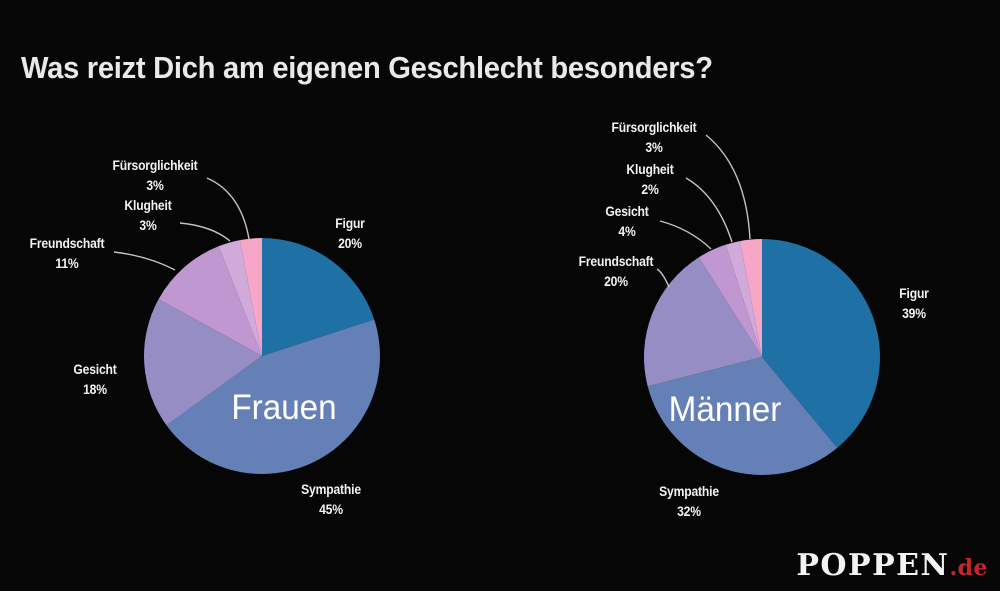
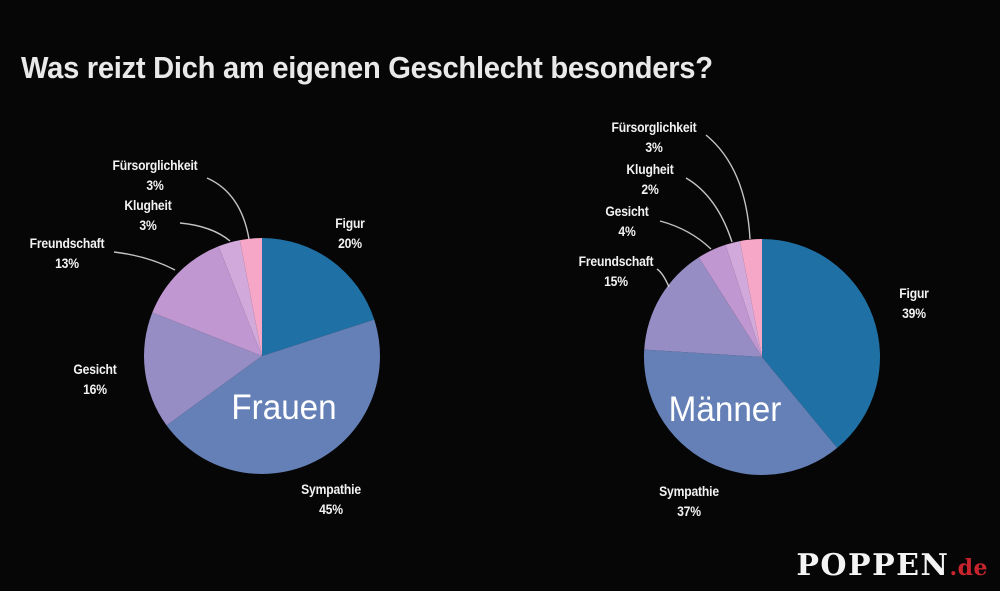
Frauen/Gesicht: 18% -> 16%
Frauen/Freundschaft: 11% -> 13%
Männer/Sympathie: 32% -> 37%
Männer/Freundschaft: 20% -> 15%
